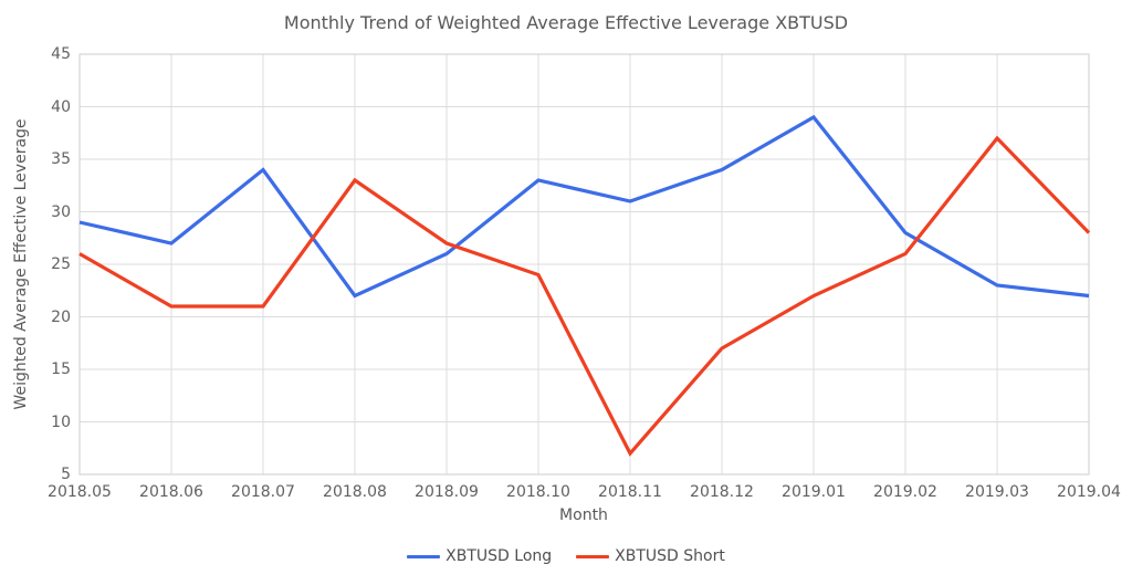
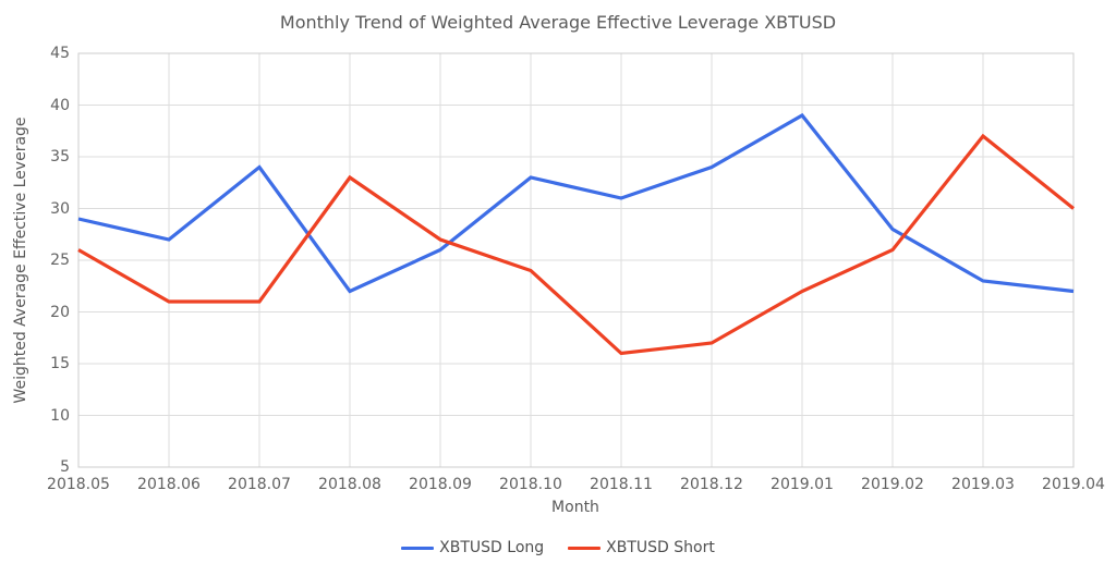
XBTUSD Short/2018.11: 7 -> 16
XBTUSD Short/2019.04: 28 -> 30
